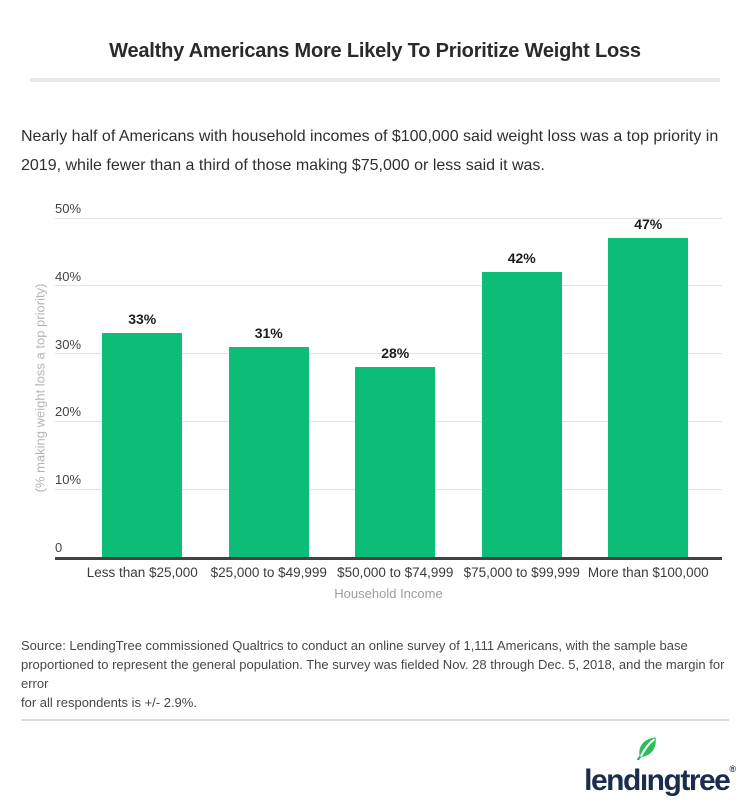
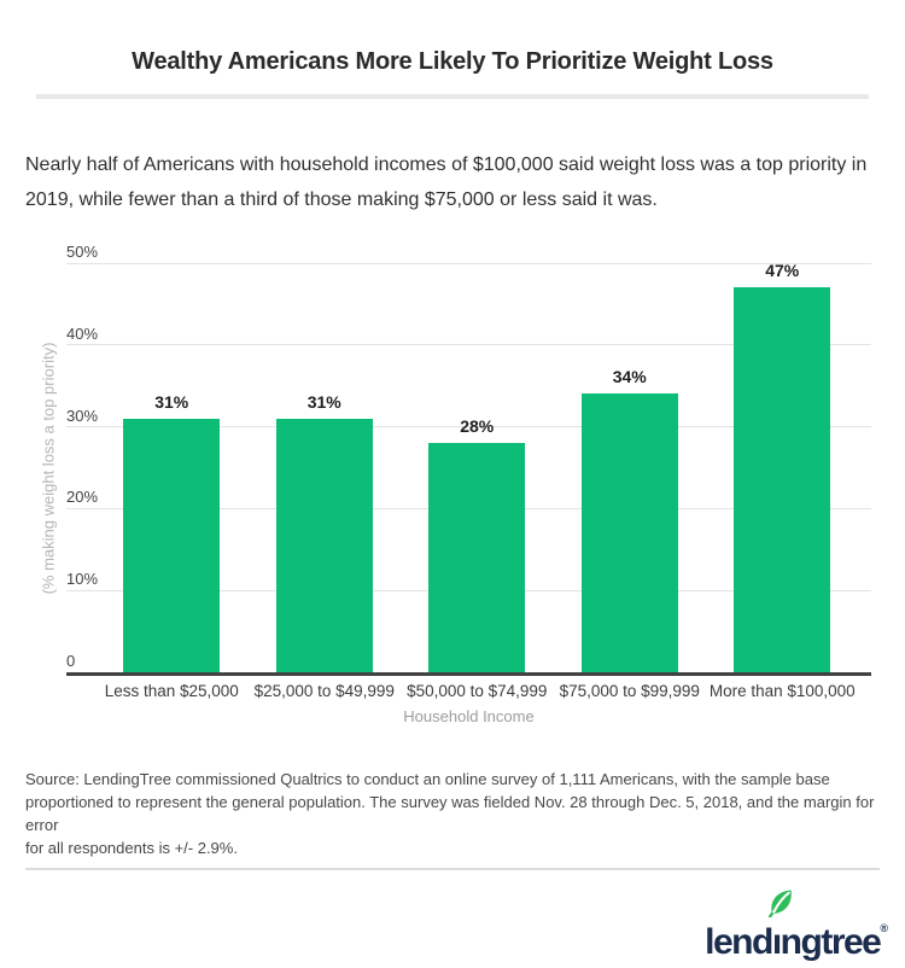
Less than $25,000: 33% -> 31%
$75,000 to $99,999: 42% -> 34%
